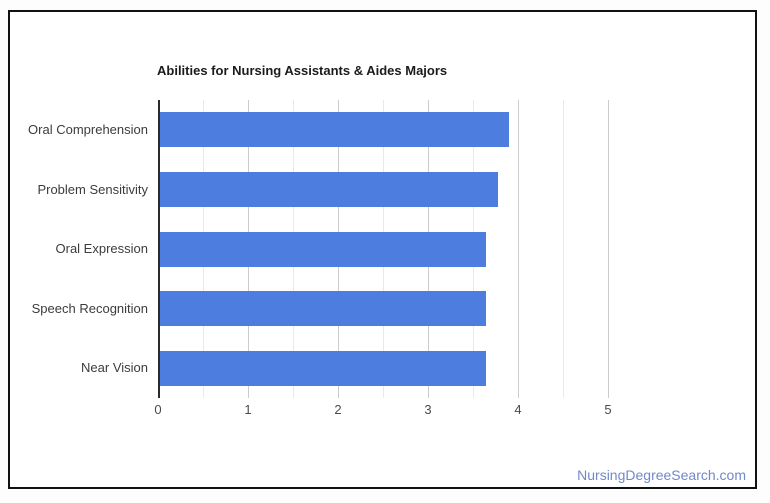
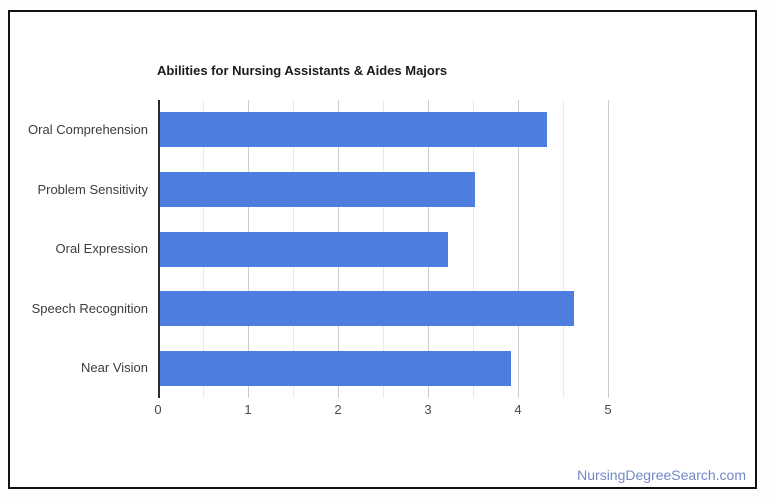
Oral Comprehension: 3.9 -> 4.3
Problem Sensitivity: 3.8 -> 3.5
Oral Expression: 3.6 -> 3.2
Speech Recognition: 3.6 -> 4.6
Near Vision: 3.6 -> 3.9
